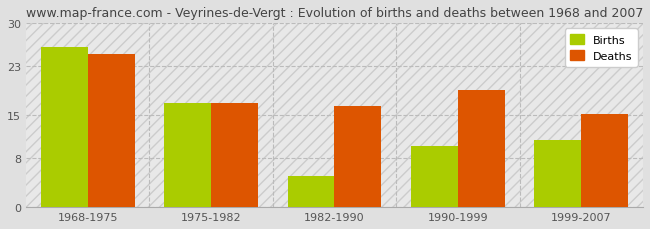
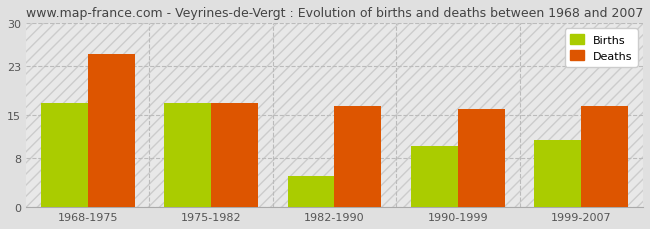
Births/1968-1975: 26 -> 17
Deaths/1990-1999: 19.0 -> 16.0
Deaths/1999-2007: 15.2 -> 16.5
